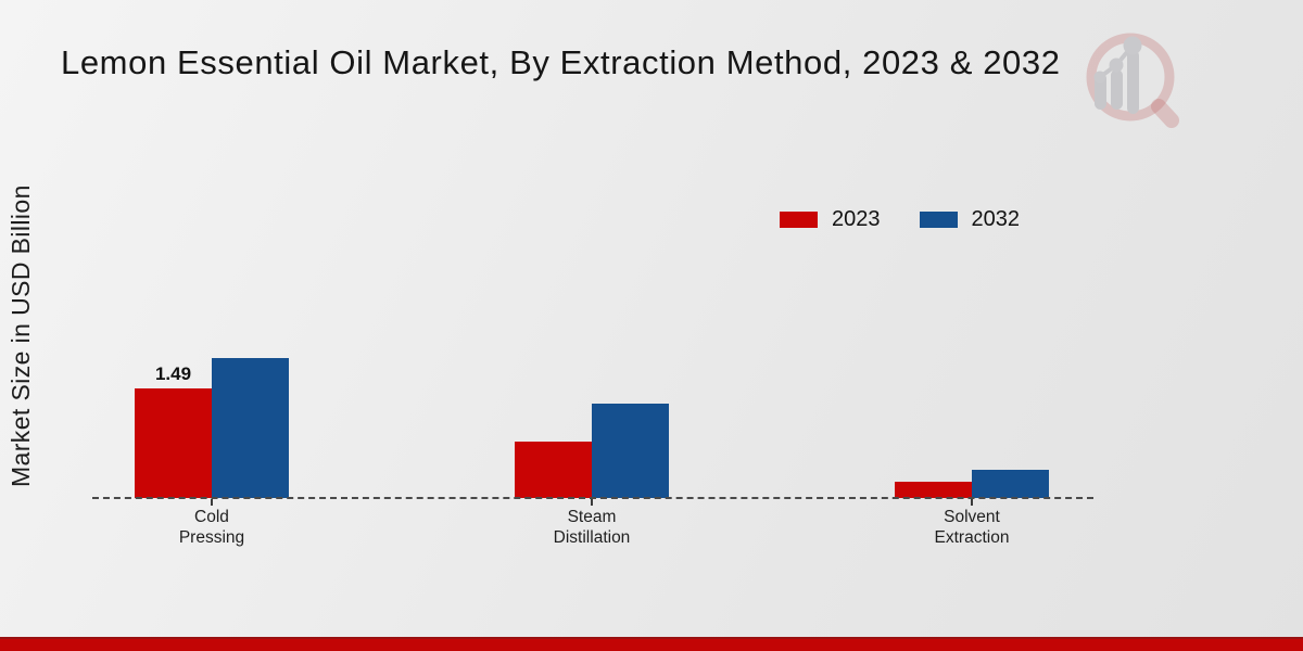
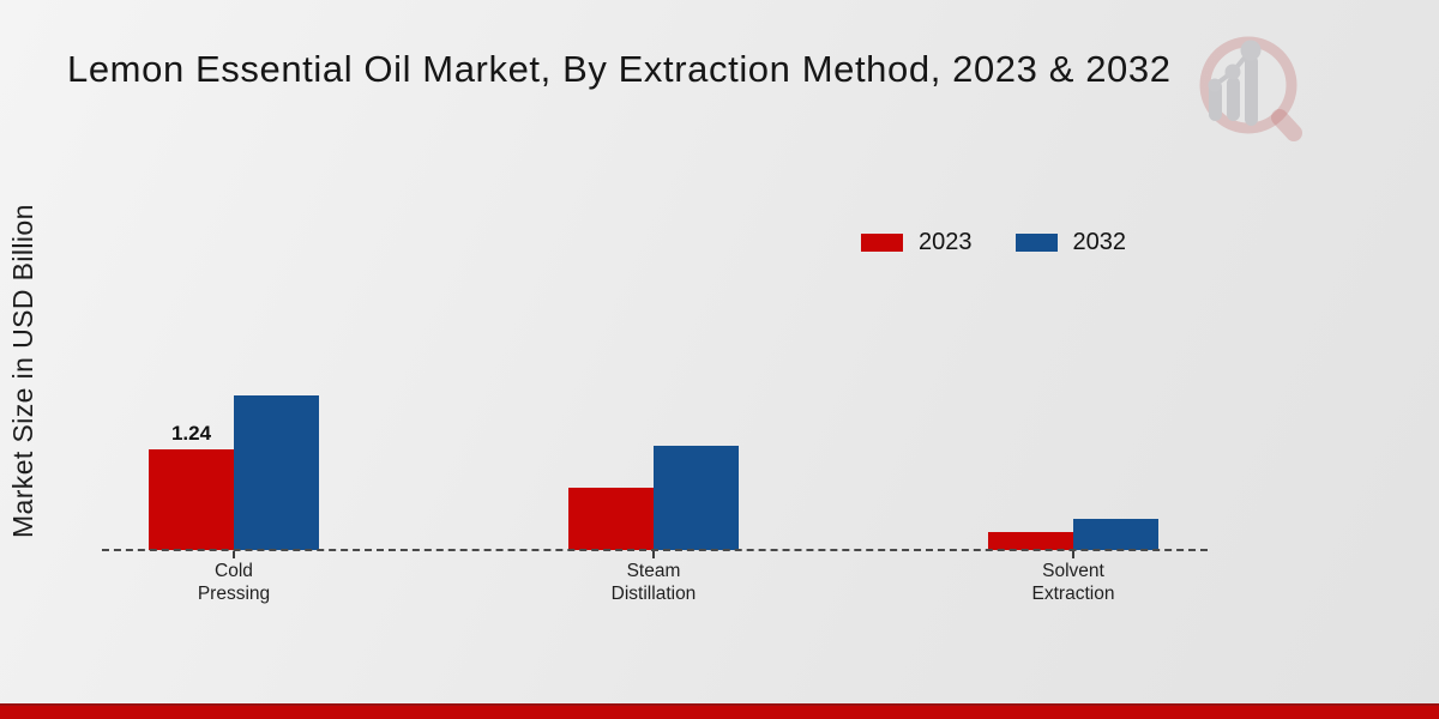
2023/Cold Pressing: 1.49 -> 1.24
